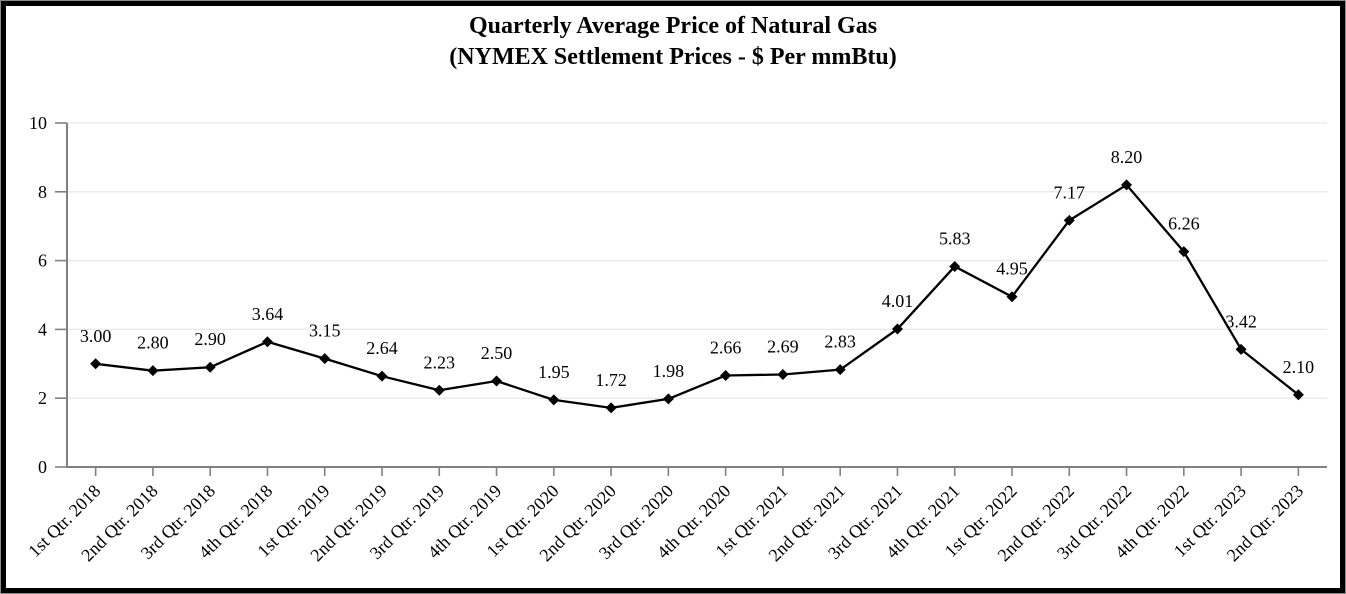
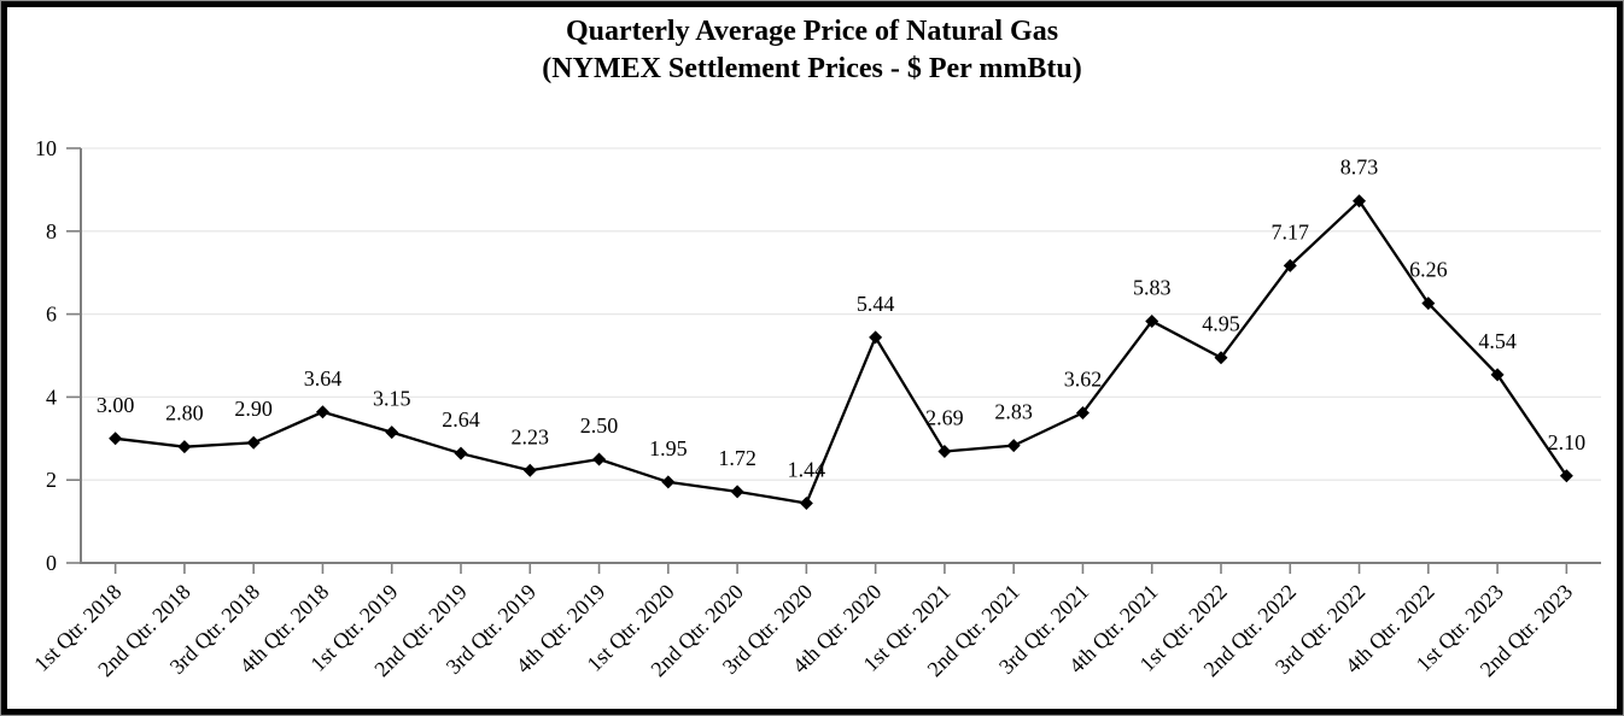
3rd Qtr. 2020: 1.98 -> 1.44
4th Qtr. 2020: 2.66 -> 5.44
3rd Qtr. 2021: 4.01 -> 3.62
3rd Qtr. 2022: 8.20 -> 8.73
1st Qtr. 2023: 3.42 -> 4.54
